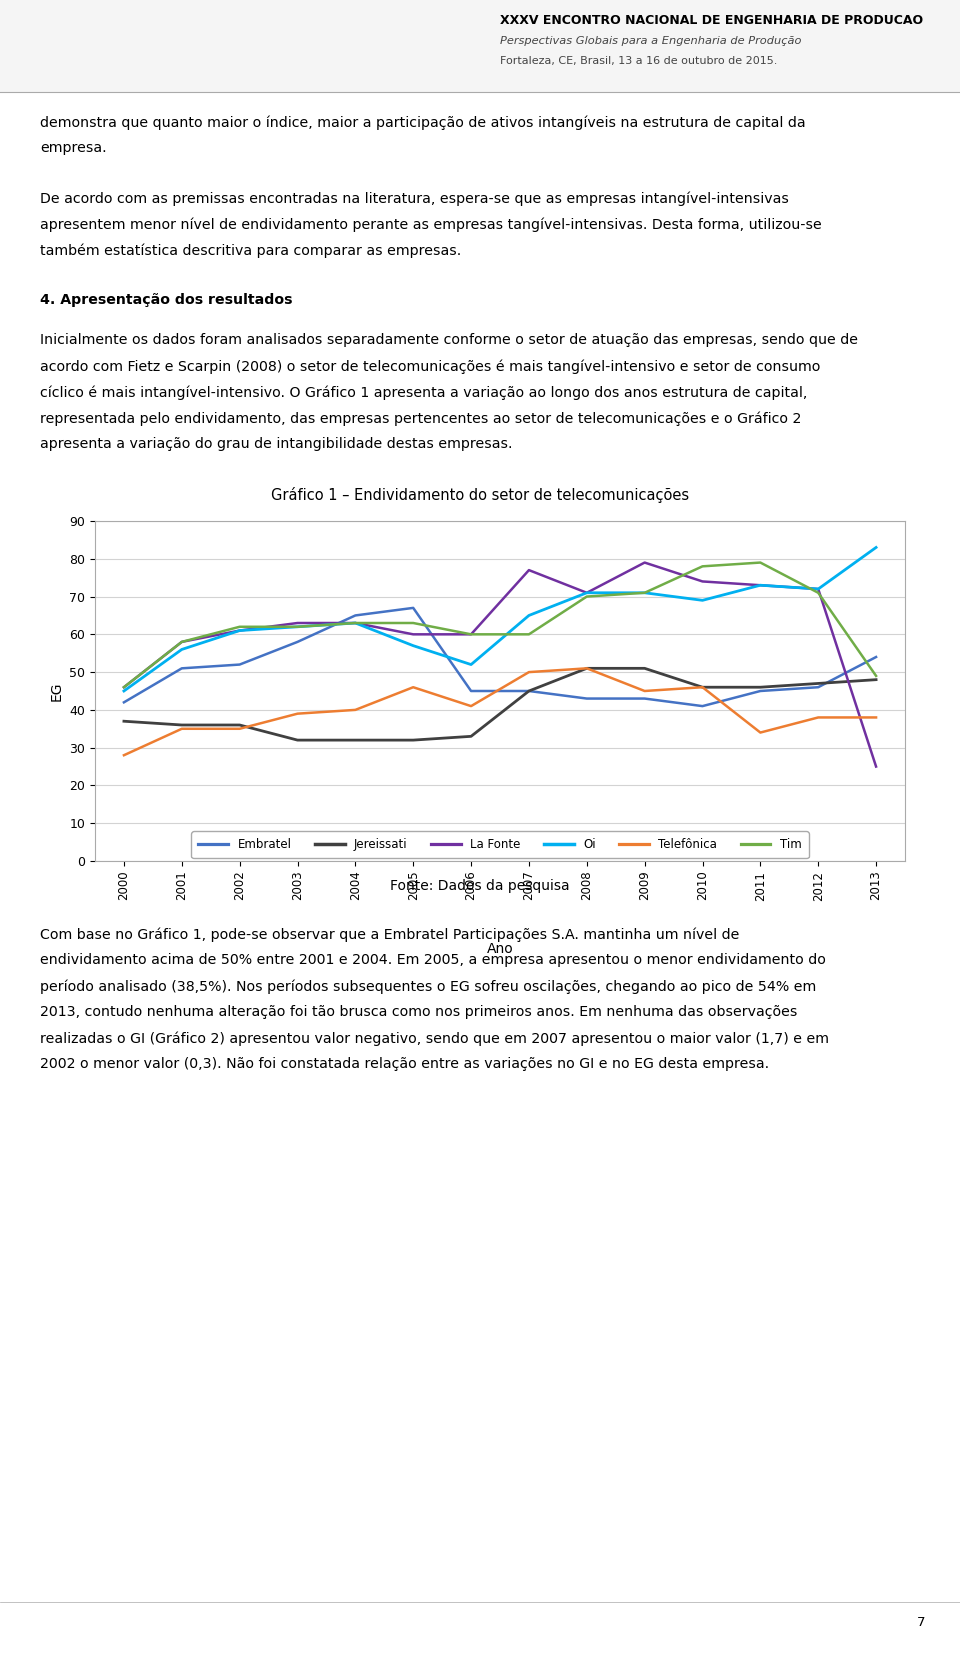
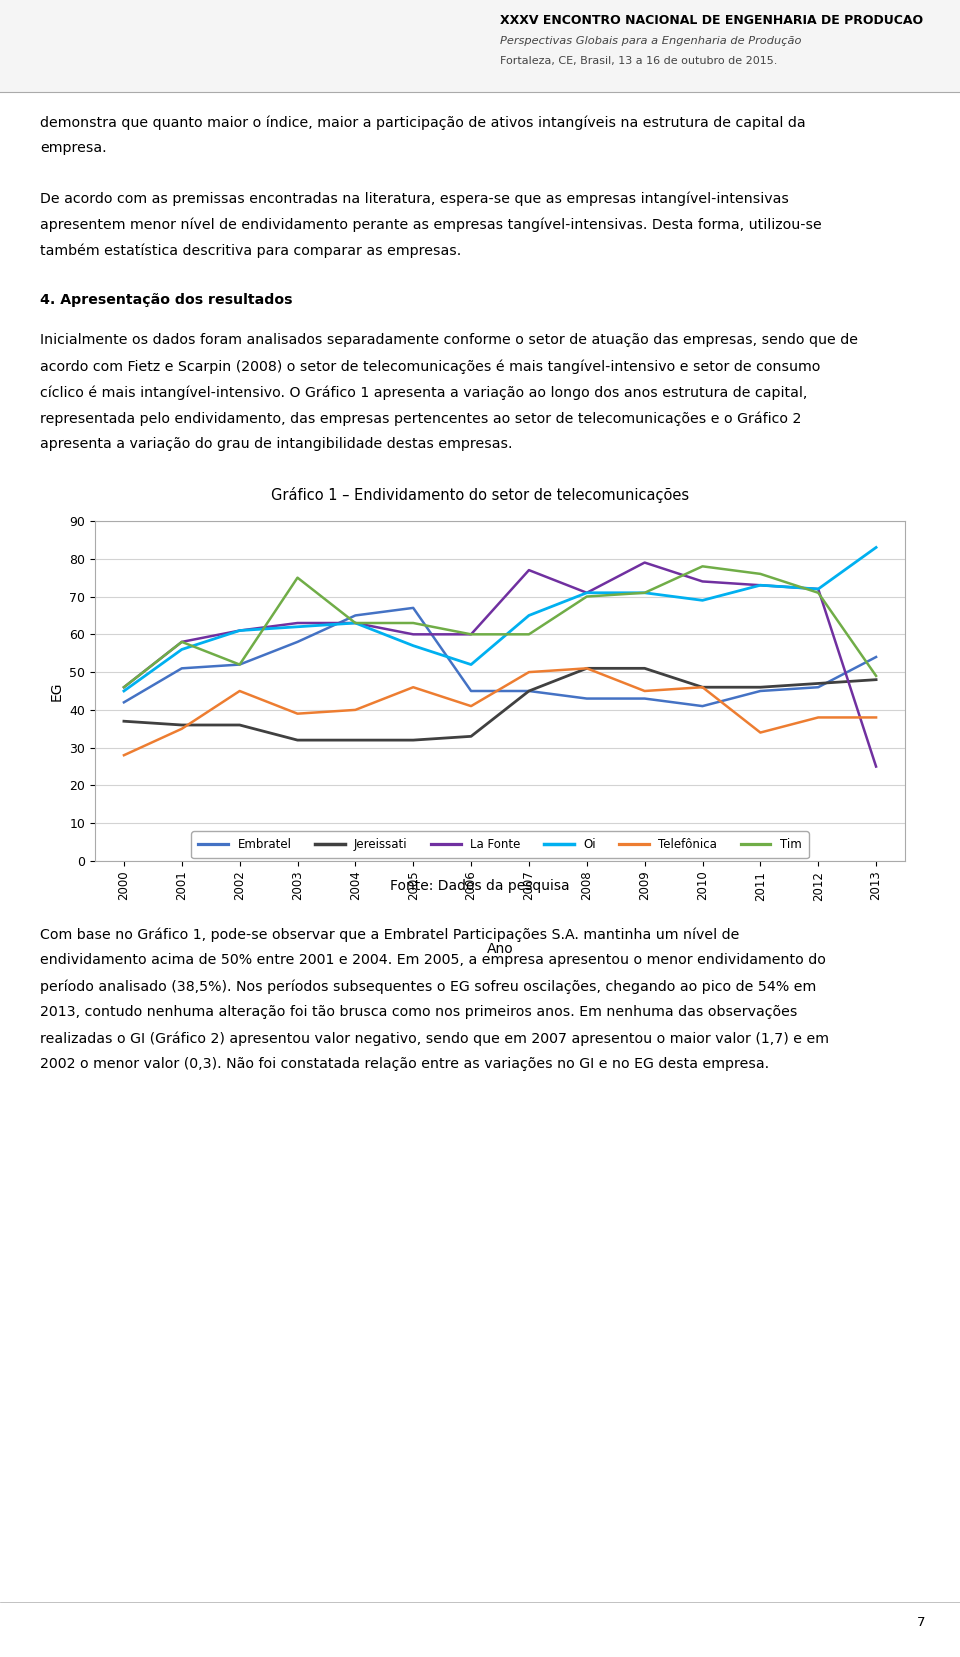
Telefônica/2002: 35 -> 45
Tim/2002: 62 -> 52
Tim/2003: 62 -> 75
Tim/2011: 79 -> 76
